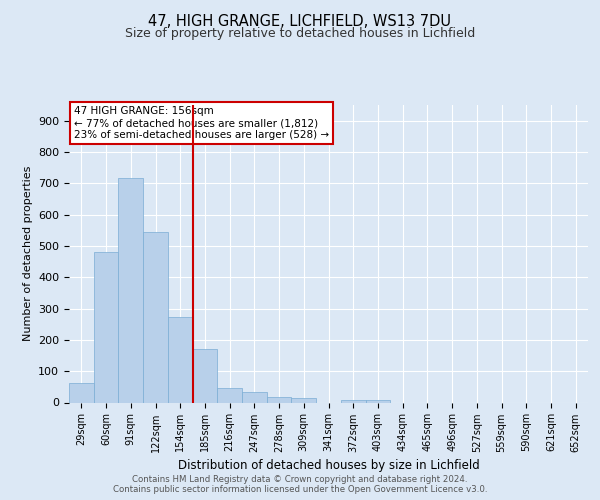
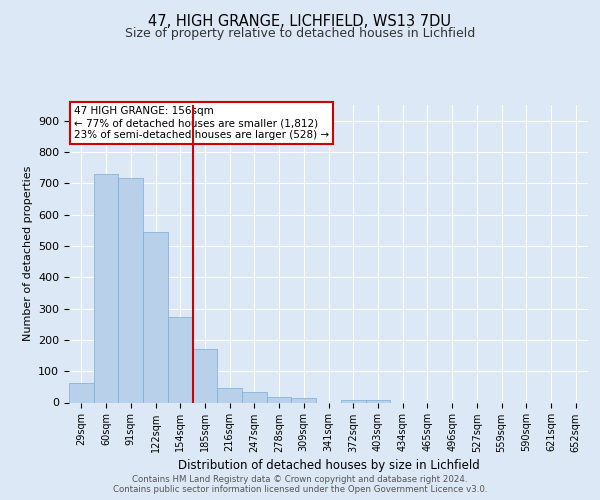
60sqm: 481 -> 730
